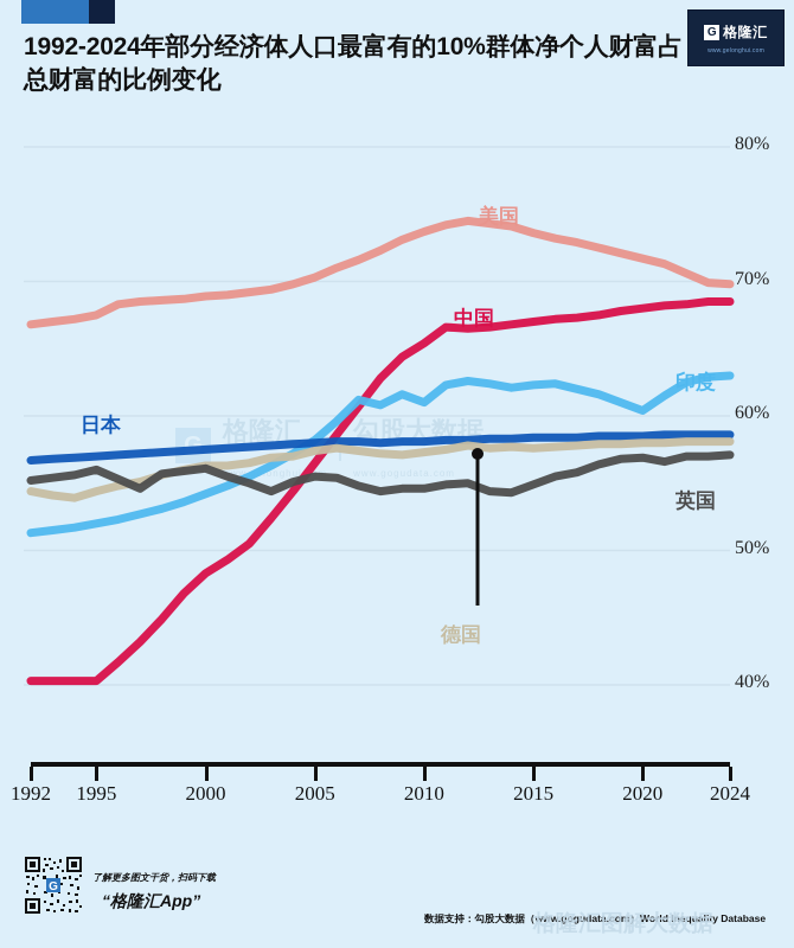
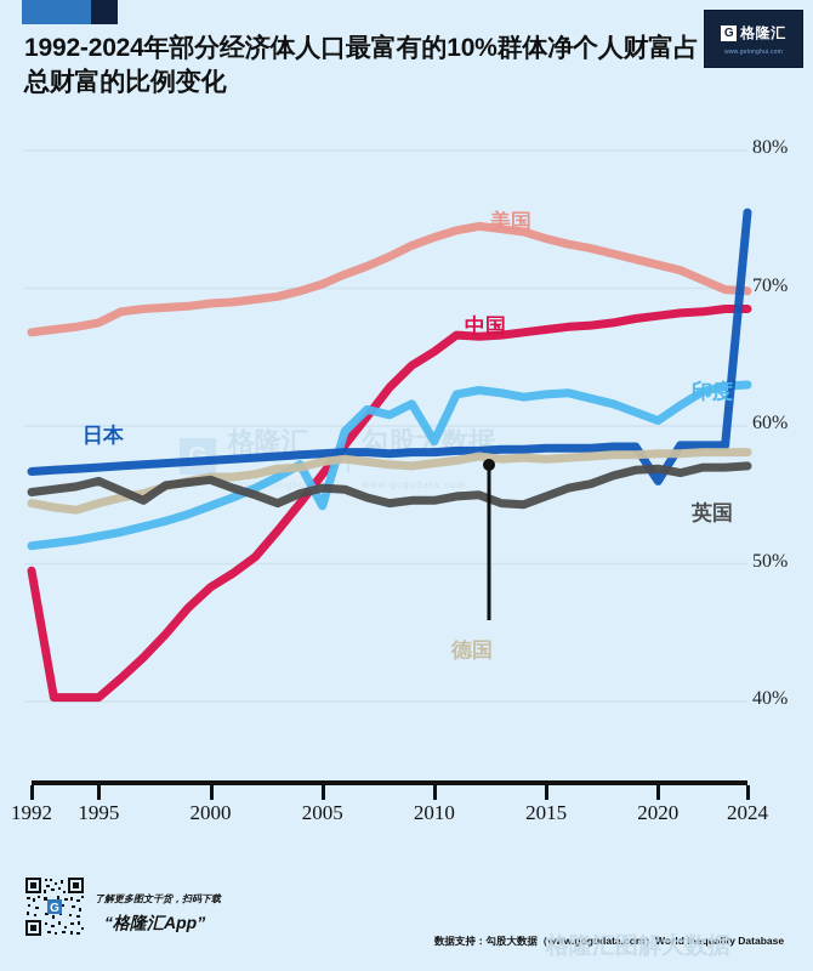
中国/1992: 40.3% -> 49.5%
印度/2005: 58.2% -> 54.2%
印度/2010: 61.0% -> 58.9%
日本/2020: 58.5% -> 56.0%
日本/2024: 58.6% -> 75.5%
